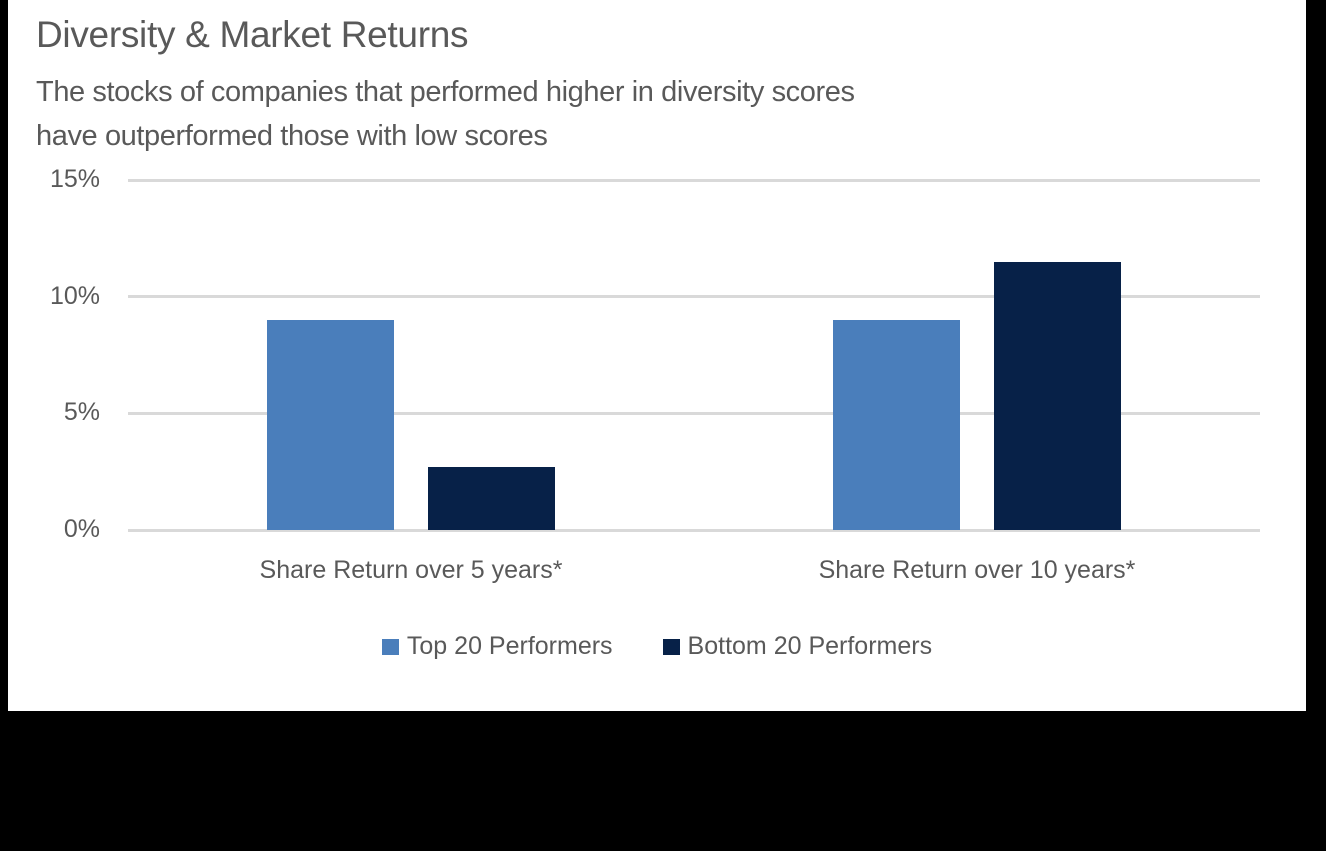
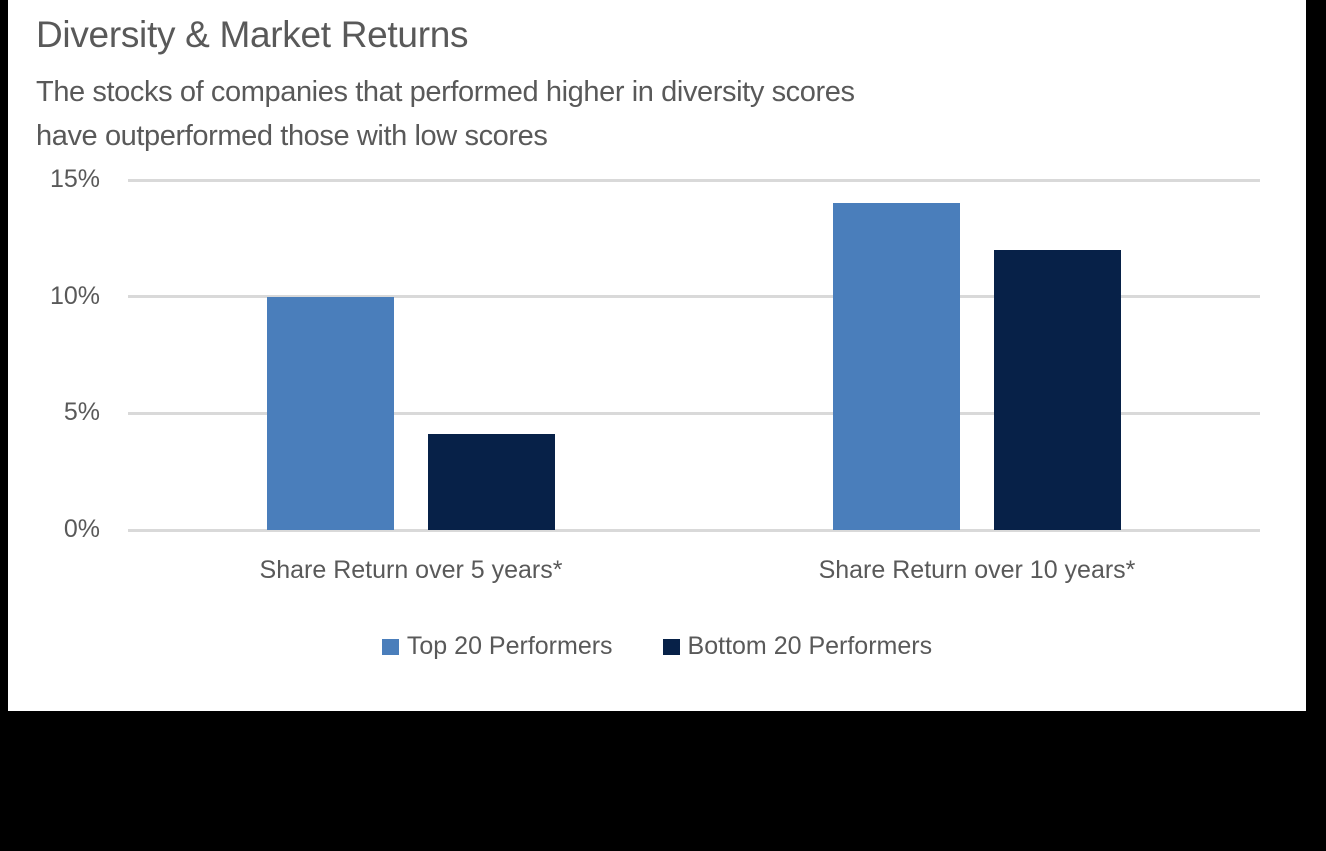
Top 20 Performers/Share Return over 5 years*: 9% -> 10%
Bottom 20 Performers/Share Return over 5 years*: 2.7% -> 4.1%
Top 20 Performers/Share Return over 10 years*: 9% -> 14%
Bottom 20 Performers/Share Return over 10 years*: 11.5% -> 12.0%
